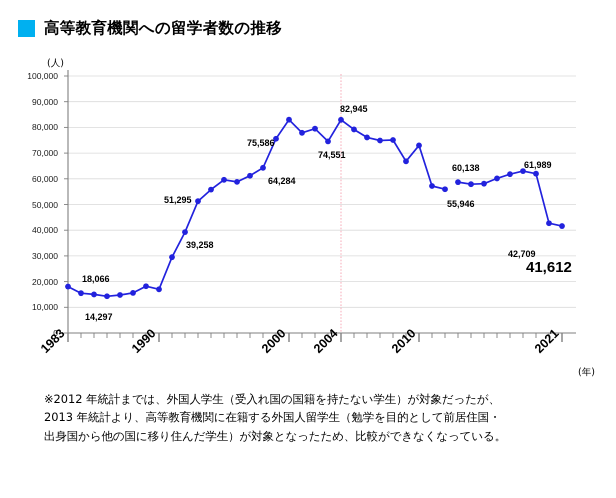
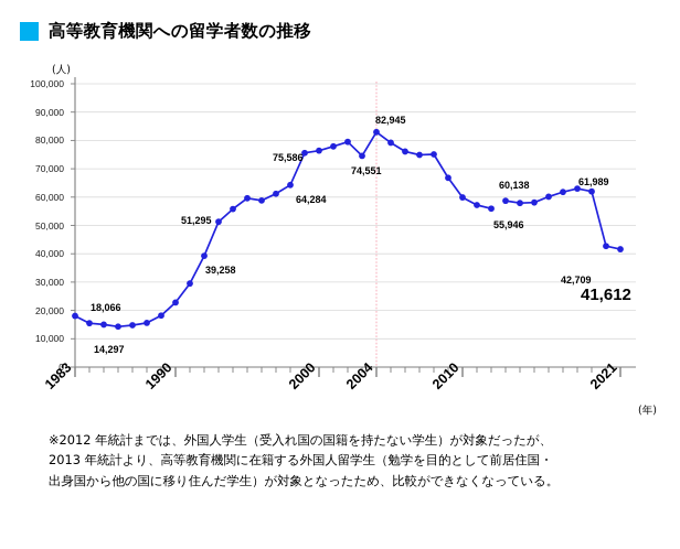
1990: 17000 -> 23000
2000: 83000 -> 76000
2010: 73000 -> 60000
